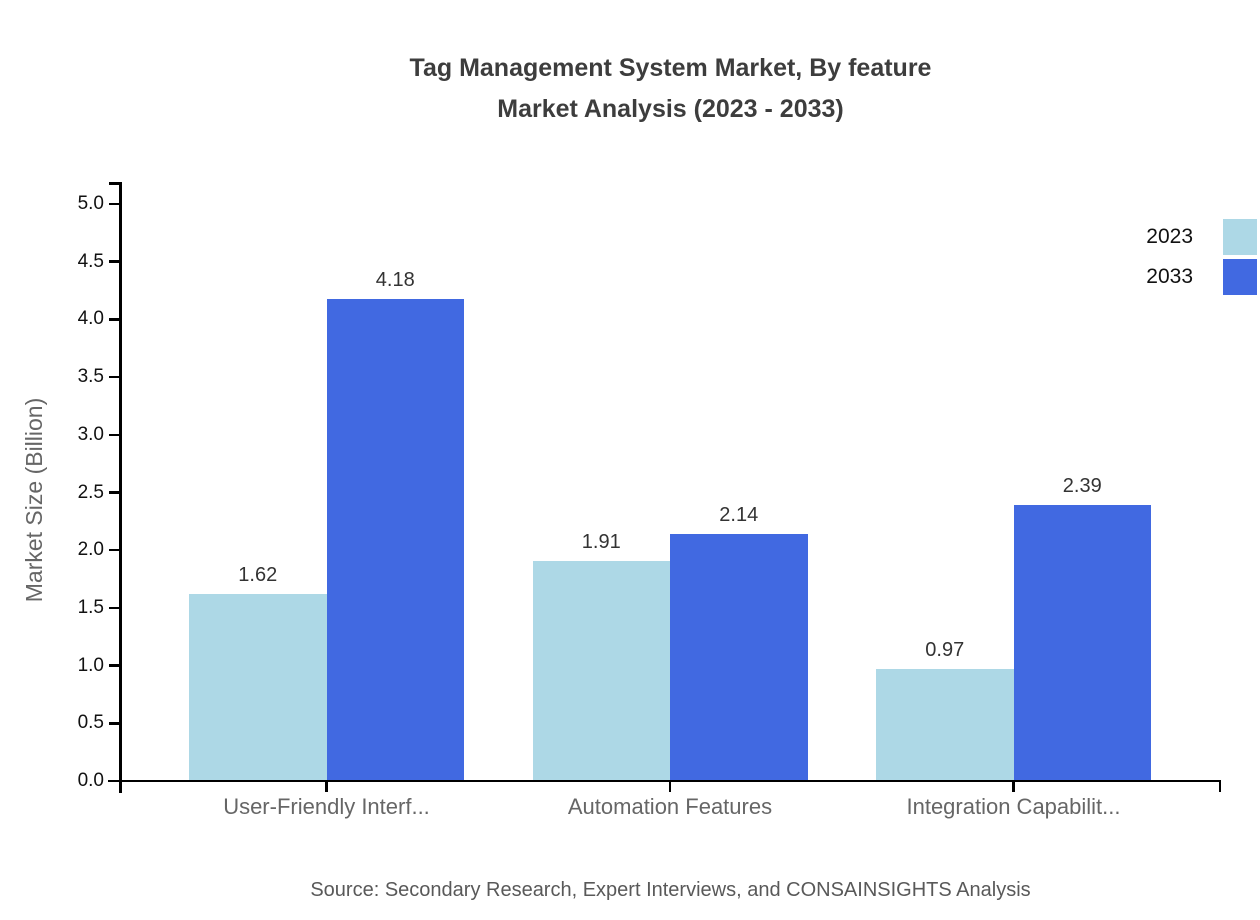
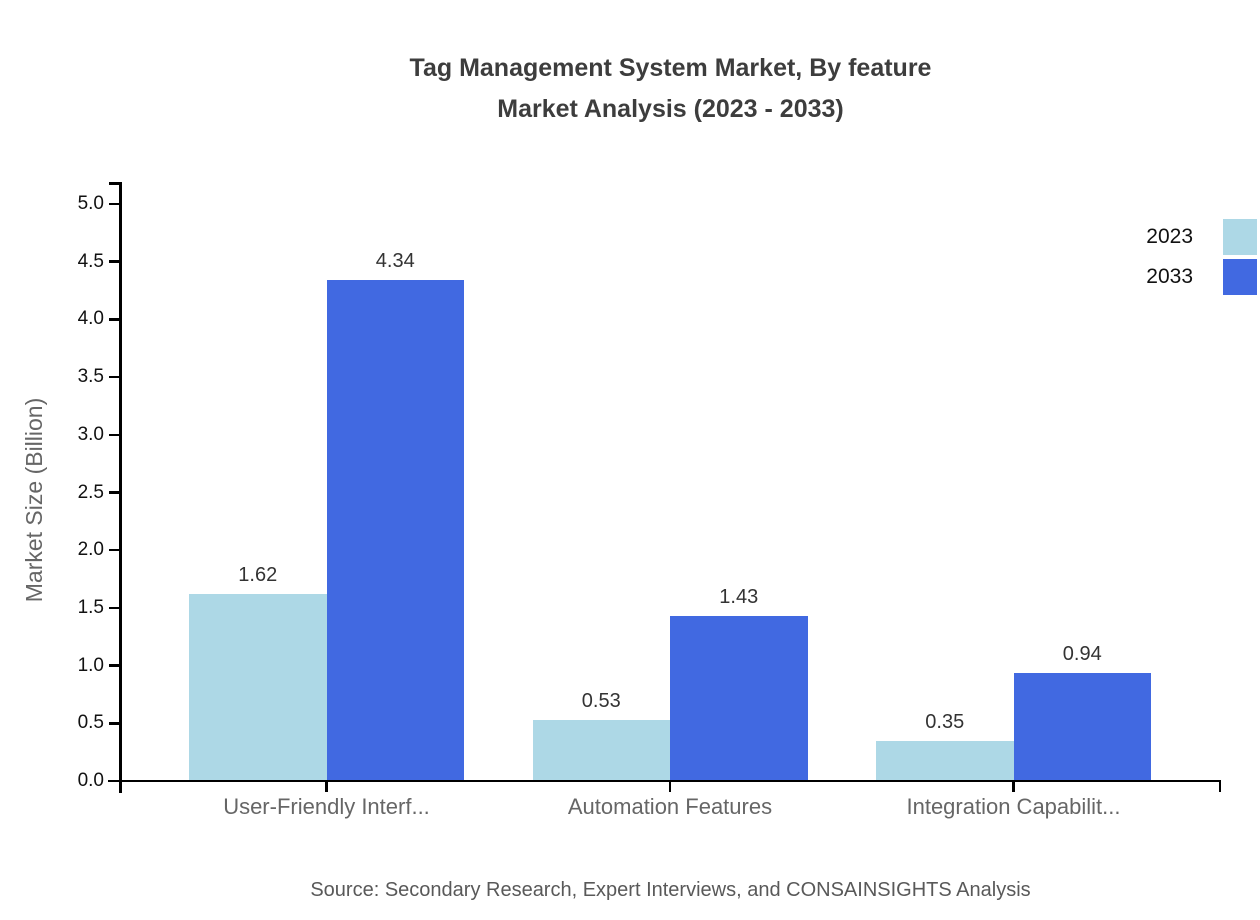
2033/User-Friendly Interf...: 4.18 -> 4.34
2023/Automation Features: 1.91 -> 0.53
2033/Automation Features: 2.14 -> 1.43
2023/Integration Capabilit...: 0.97 -> 0.35
2033/Integration Capabilit...: 2.39 -> 0.94
